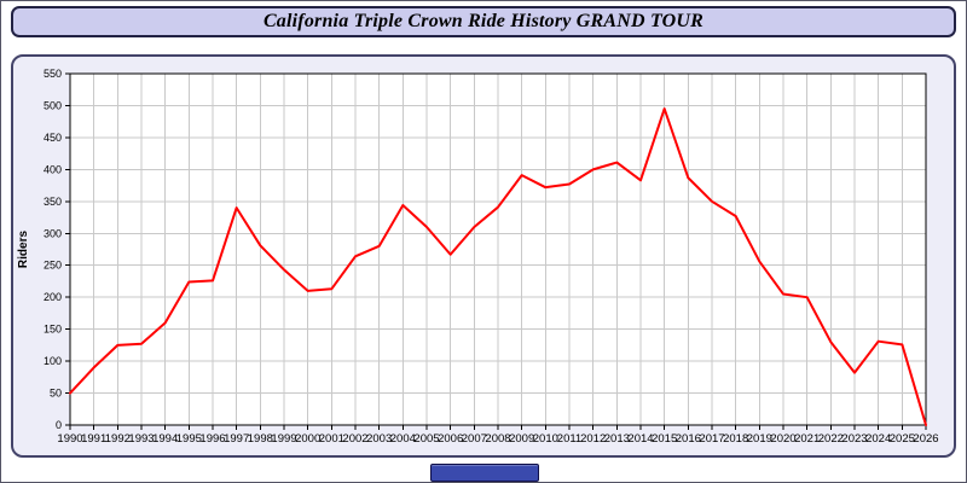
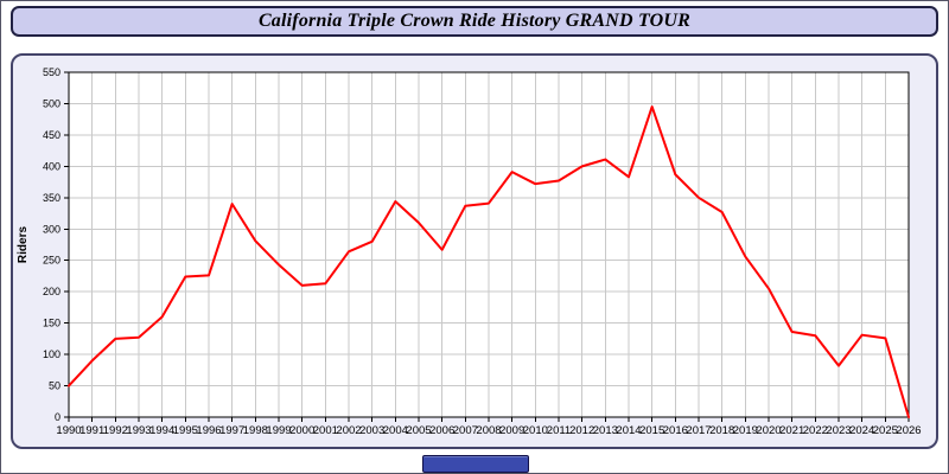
2007: 310 -> 340
2021: 200 -> 140
